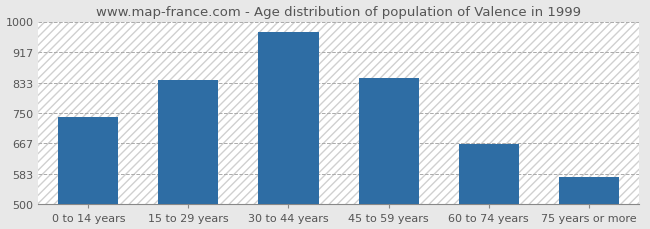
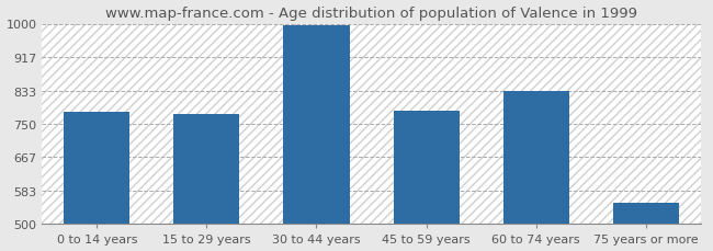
0 to 14 years: 740 -> 780
15 to 29 years: 840 -> 775
30 to 44 years: 970 -> 997
45 to 59 years: 845 -> 782
60 to 74 years: 665 -> 833
75 years or more: 575 -> 553
